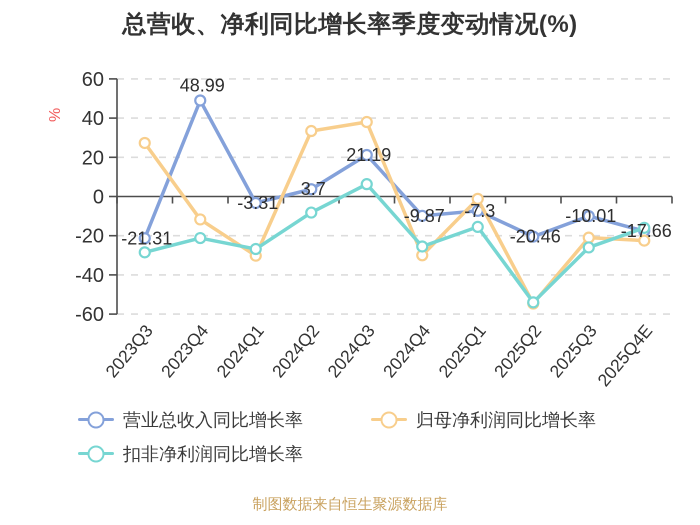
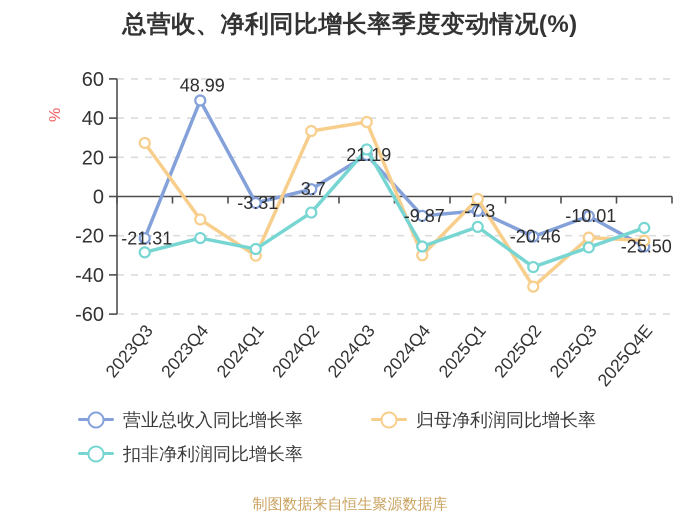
扣非净利润同比增长率/2024Q3: 6 -> 24
归母净利润同比增长率/2025Q2: -55 -> -46
扣非净利润同比增长率/2025Q2: -54 -> -36
营业总收入同比增长率/2025Q4E: -17.66 -> -25.50
